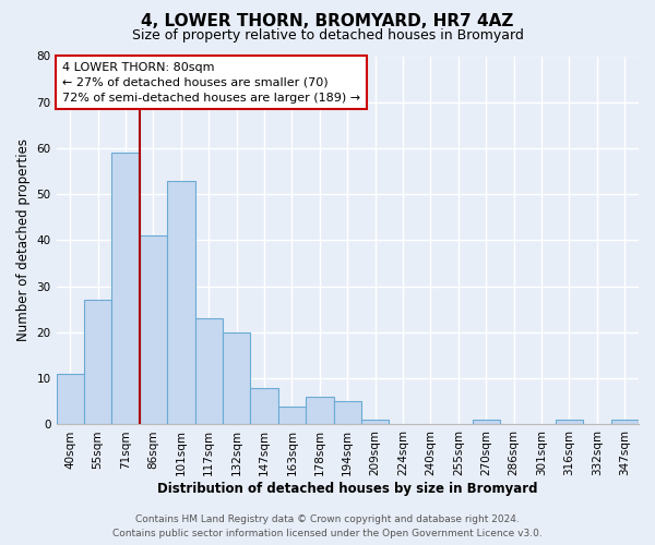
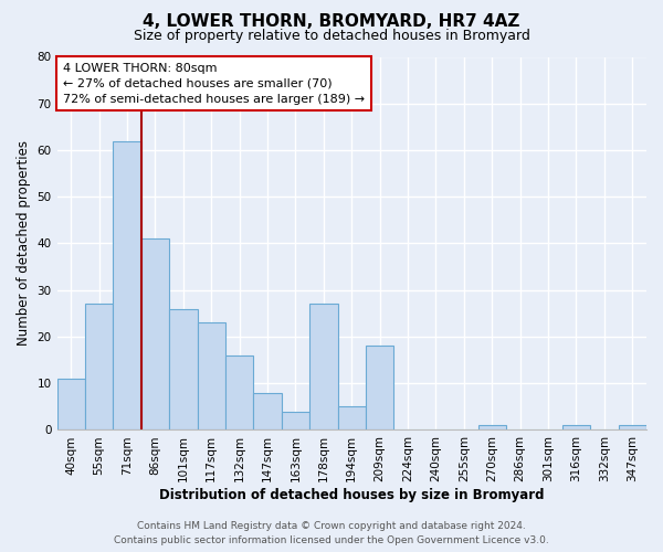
71sqm: 59 -> 62
101sqm: 53 -> 26
132sqm: 20 -> 16
178sqm: 6 -> 27
209sqm: 1 -> 18
